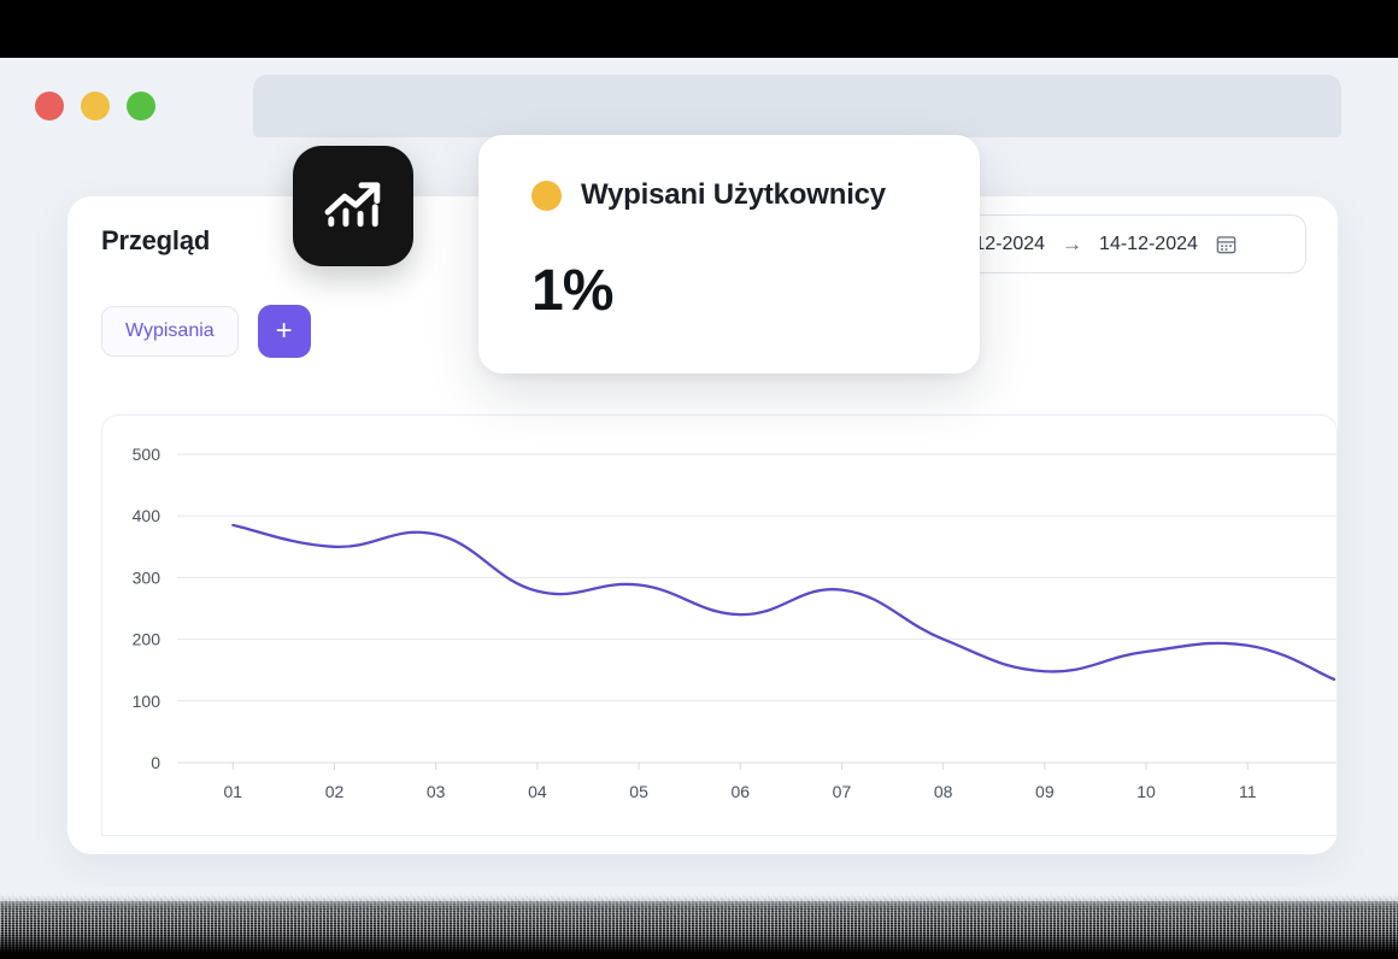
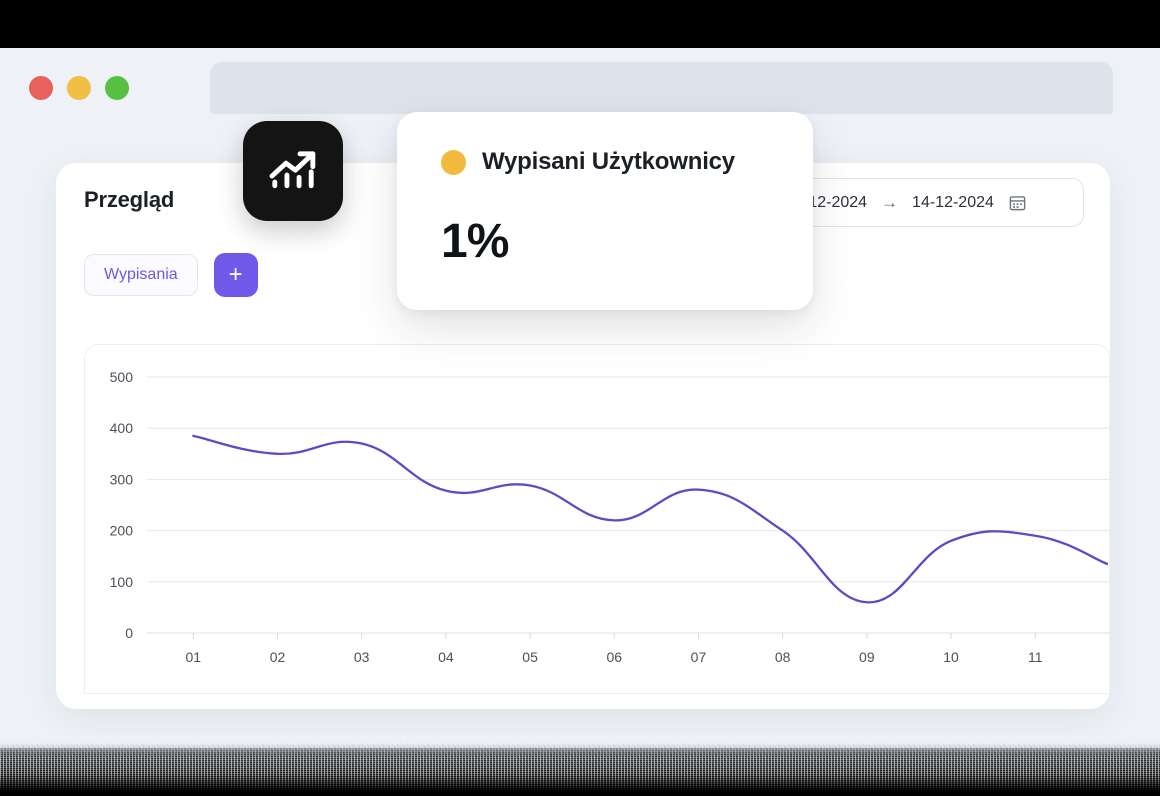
06: 240 -> 220
09: 150 -> 60
